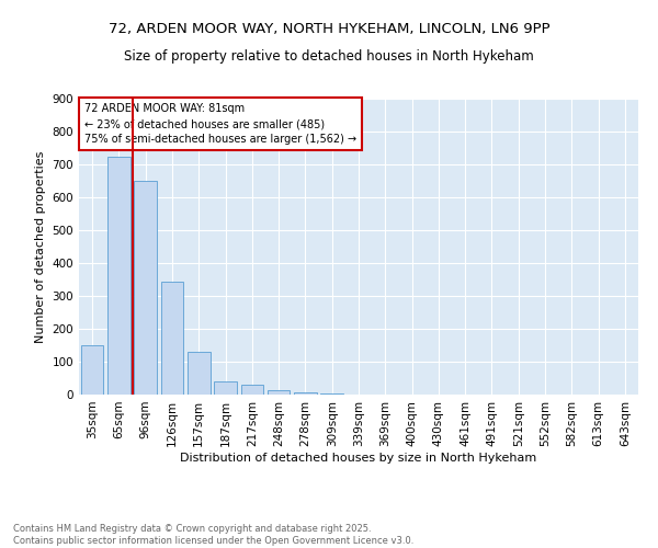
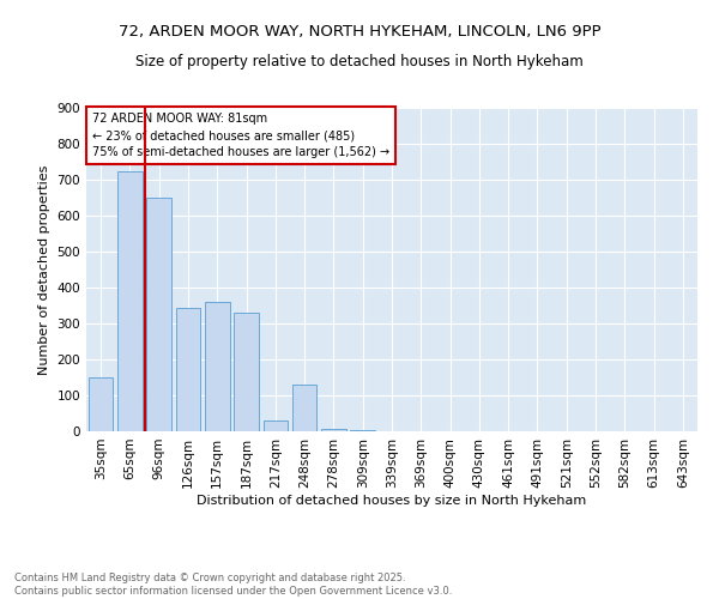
157sqm: 130 -> 360
187sqm: 40 -> 330
248sqm: 12 -> 130
